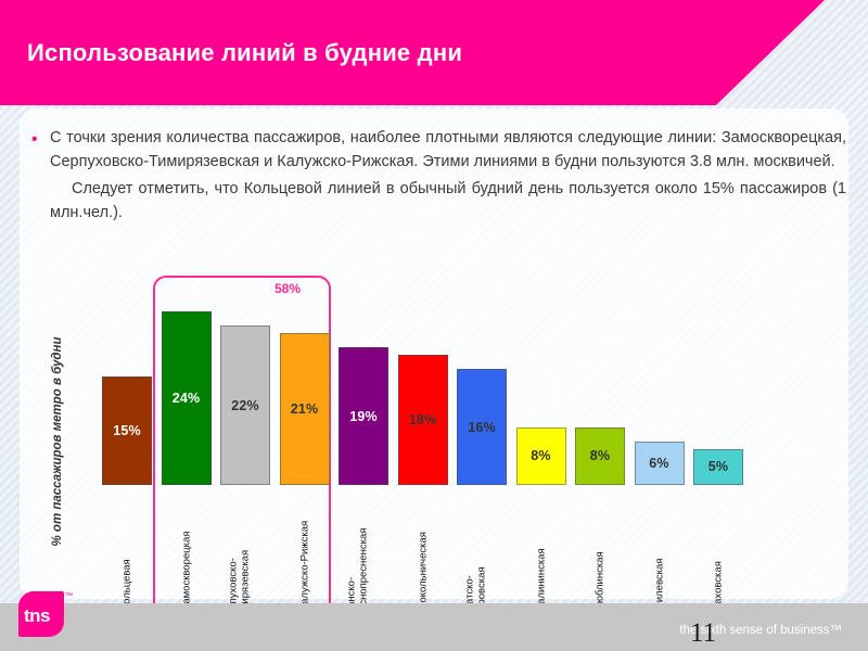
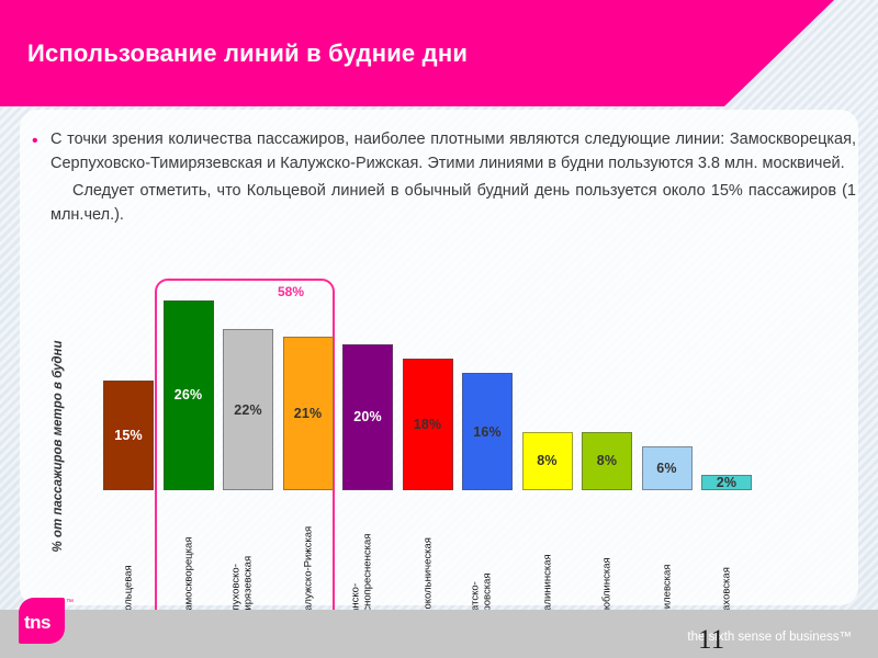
Замоскворецкая: 24% -> 26%
Таганско- Краснопресненская: 19% -> 20%
Каховская: 5% -> 2%
